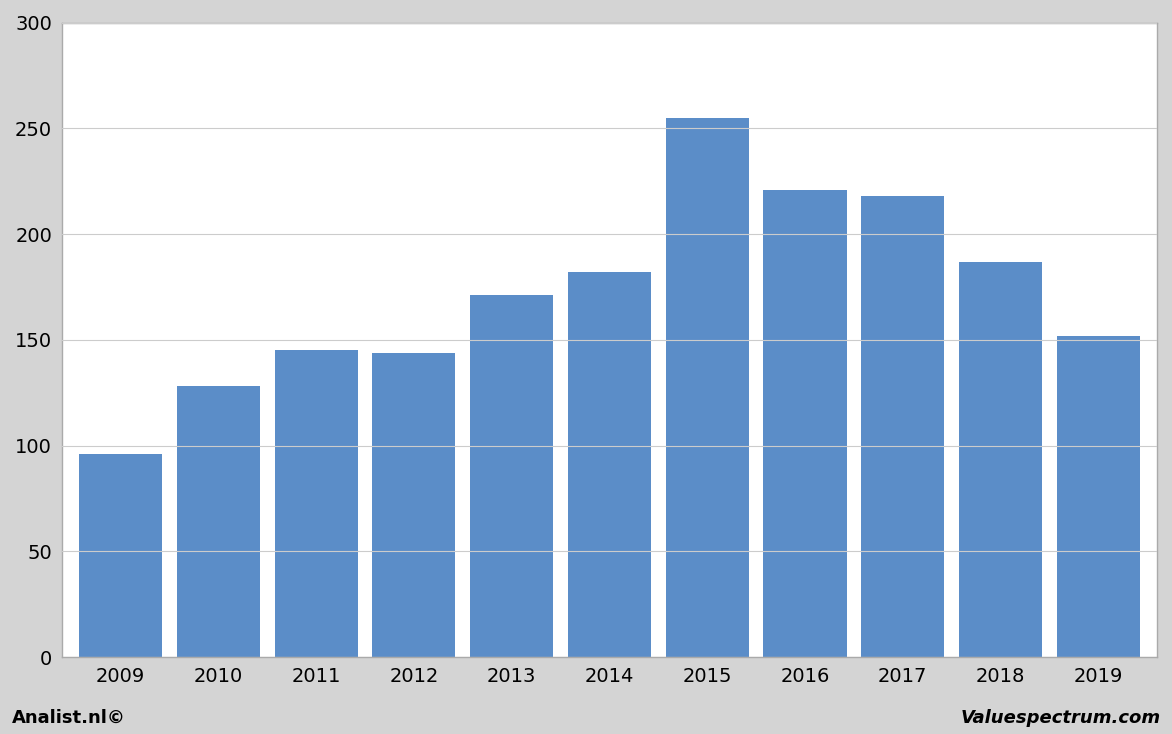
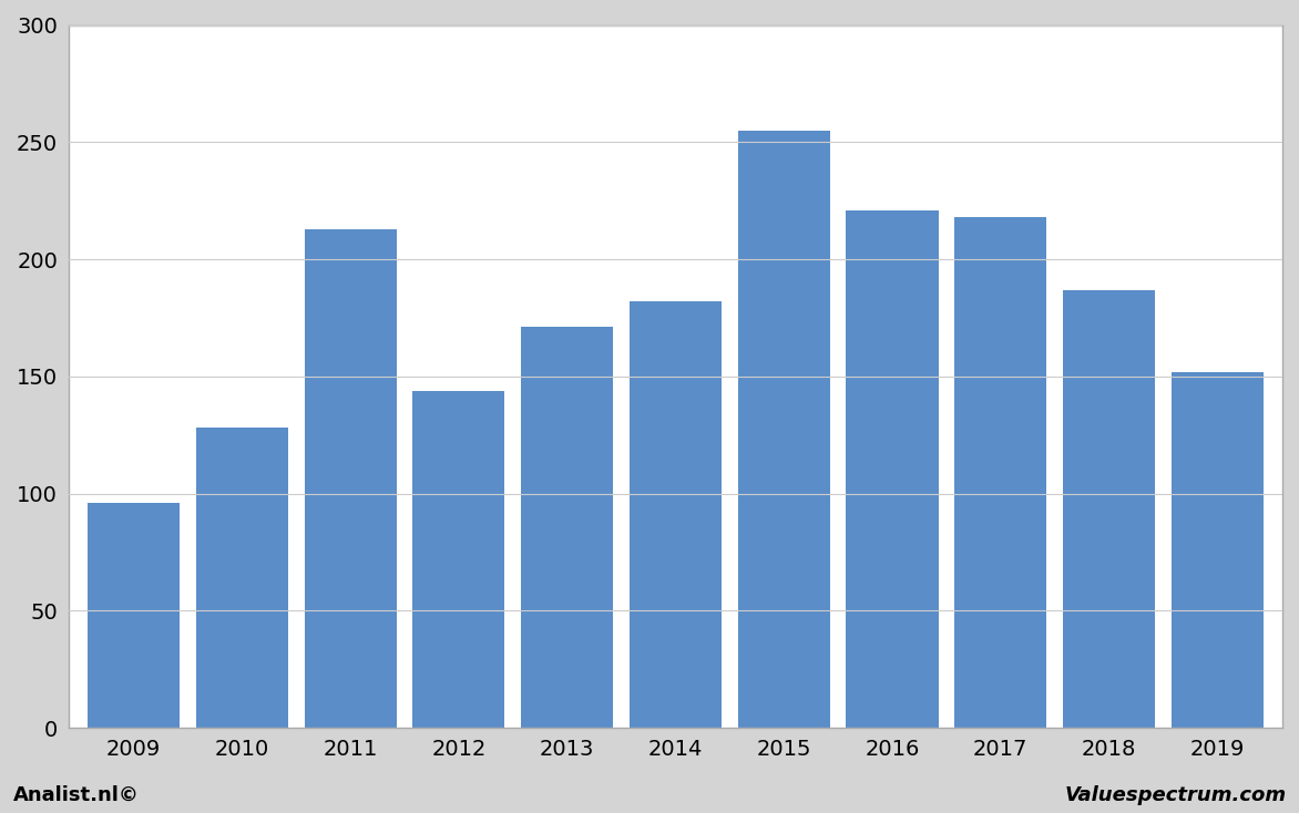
2011: 145 -> 213
